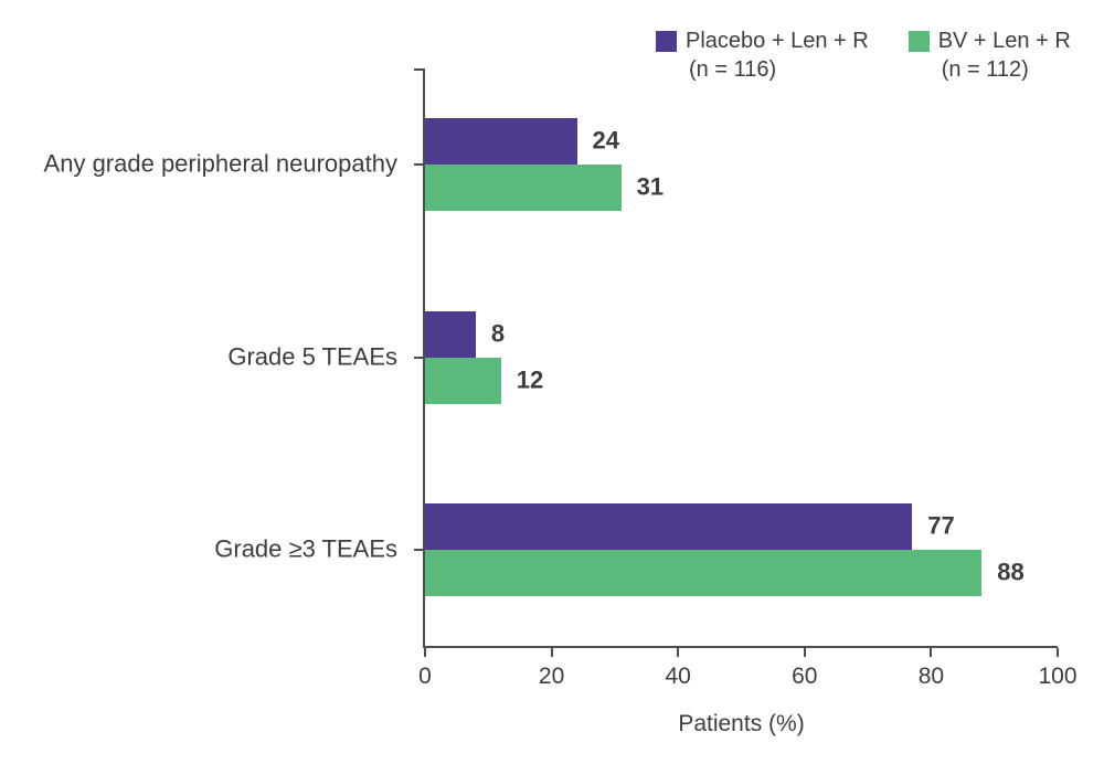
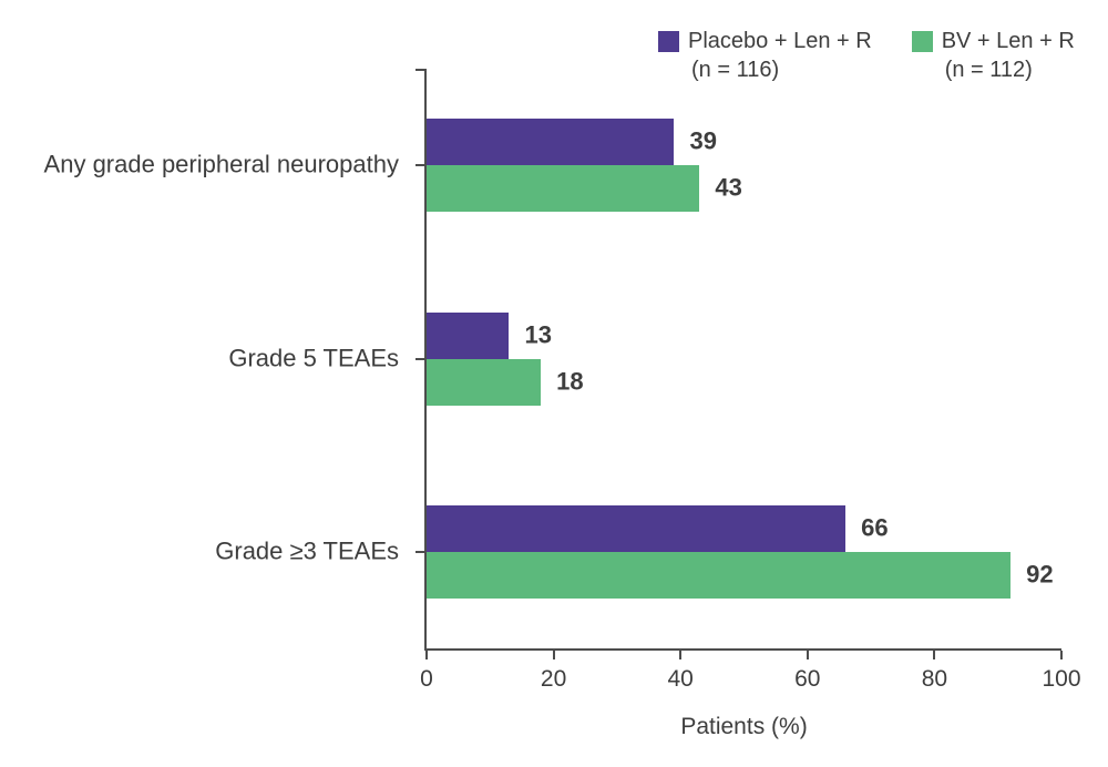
Placebo + Len + R/Any grade peripheral neuropathy: 24 -> 39
BV + Len + R/Any grade peripheral neuropathy: 31 -> 43
Placebo + Len + R/Grade 5 TEAEs: 8 -> 13
BV + Len + R/Grade 5 TEAEs: 12 -> 18
Placebo + Len + R/Grade ≥3 TEAEs: 77 -> 66
BV + Len + R/Grade ≥3 TEAEs: 88 -> 92
